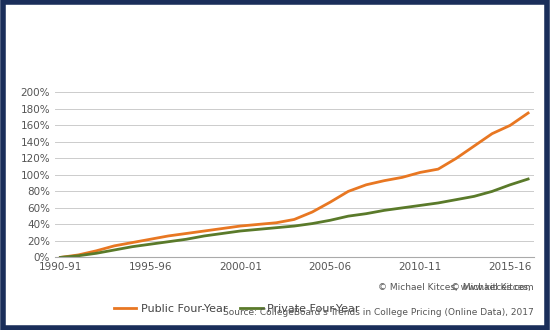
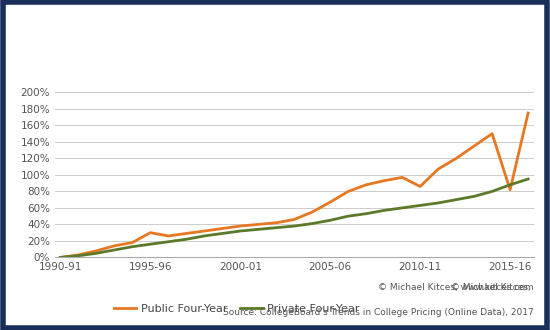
Public Four-Year/1995-96: 22% -> 30%
Public Four-Year/2010-11: 103% -> 86%
Public Four-Year/2015-16: 160% -> 82%
